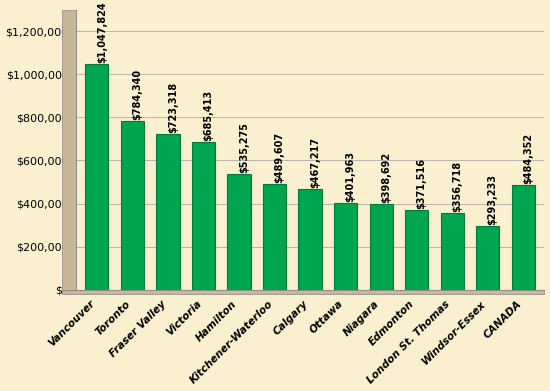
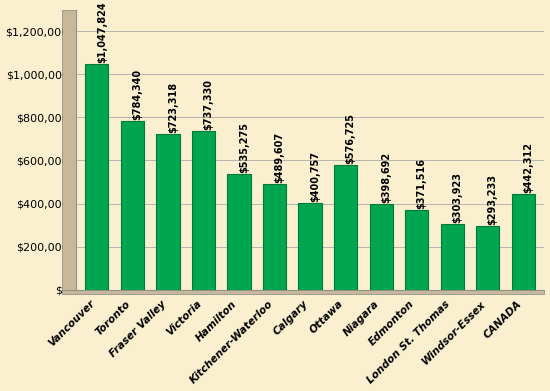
Victoria: $685,413 -> $737,330
Calgary: $467,217 -> $400,757
Ottawa: $401,963 -> $576,725
London St. Thomas: $356,718 -> $303,923
CANADA: $484,352 -> $442,312
